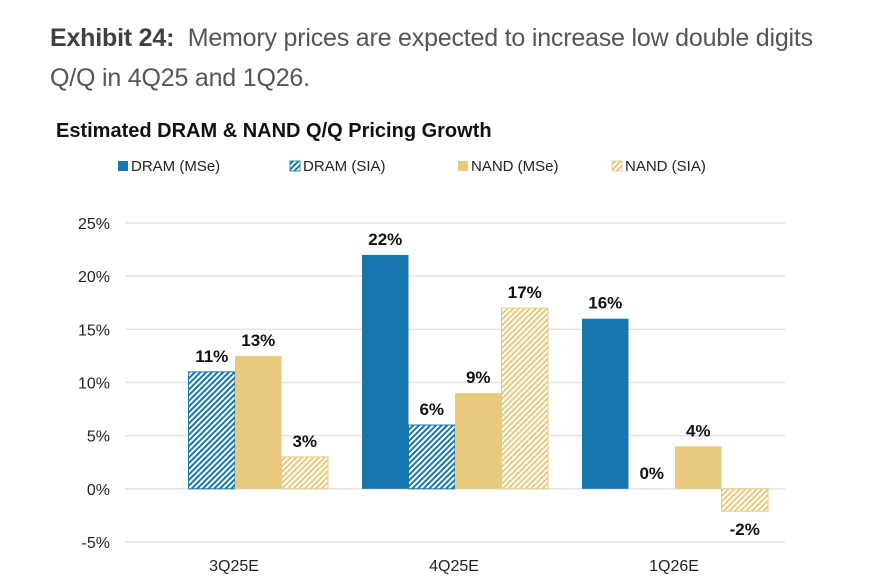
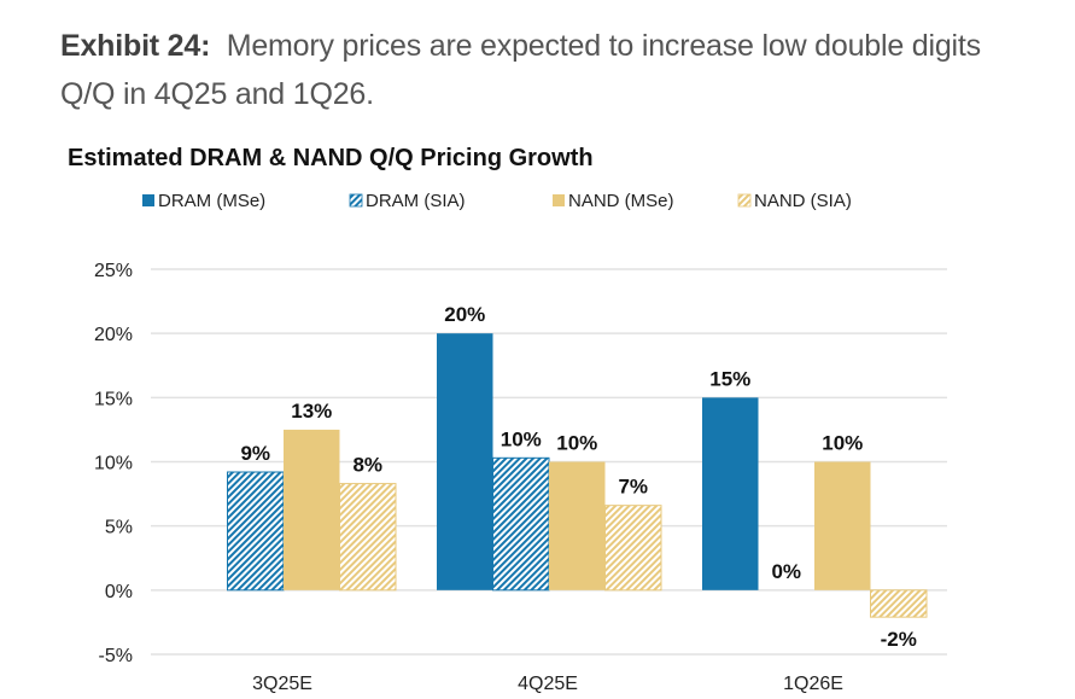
DRAM (SIA)/3Q25E: 11% -> 9%
NAND (SIA)/3Q25E: 3% -> 8%
DRAM (MSe)/4Q25E: 22% -> 20%
DRAM (SIA)/4Q25E: 6% -> 10%
NAND (MSe)/4Q25E: 9% -> 10%
NAND (SIA)/4Q25E: 17% -> 7%
DRAM (MSe)/1Q26E: 16% -> 15%
NAND (MSe)/1Q26E: 4% -> 10%
